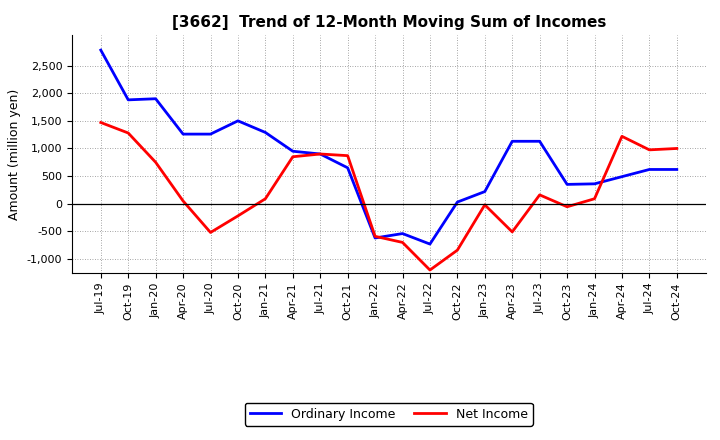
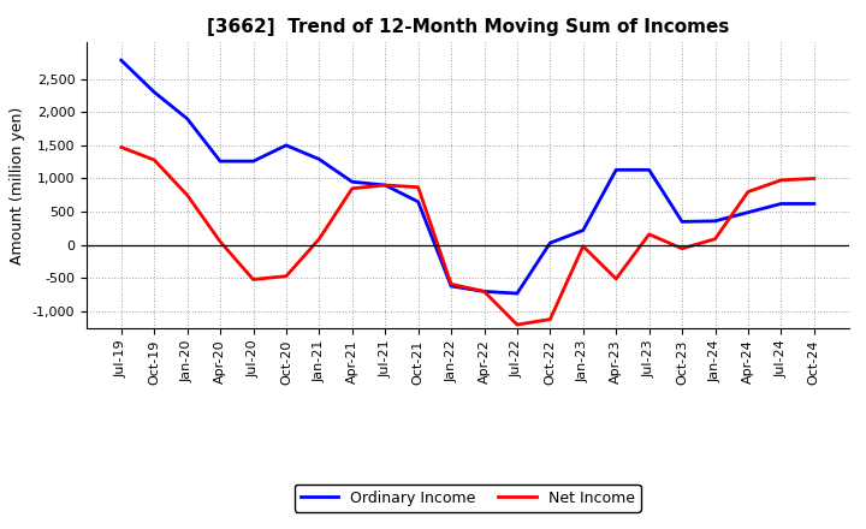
Ordinary Income/Oct-19: 1,880 -> 2,300
Net Income/Oct-20: -220 -> -470
Ordinary Income/Apr-22: -540 -> -700
Net Income/Oct-22: -840 -> -1,120
Net Income/Apr-24: 1,220 -> 800
